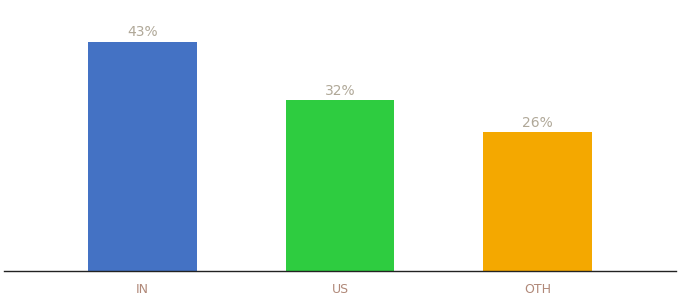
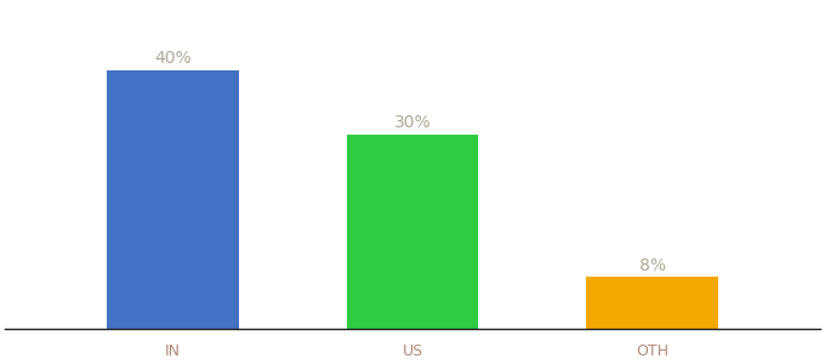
IN: 43% -> 40%
US: 32% -> 30%
OTH: 26% -> 8%
